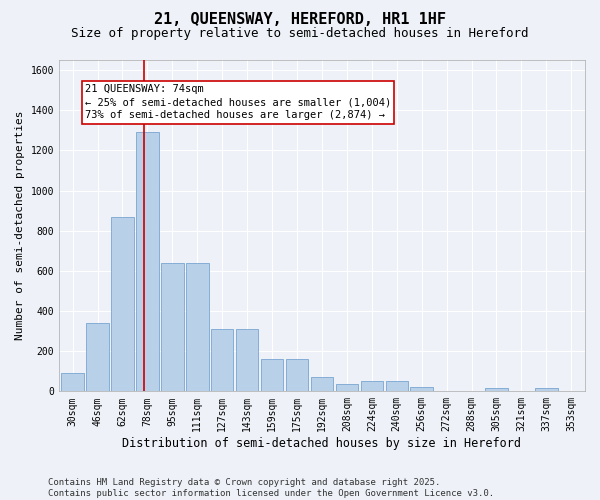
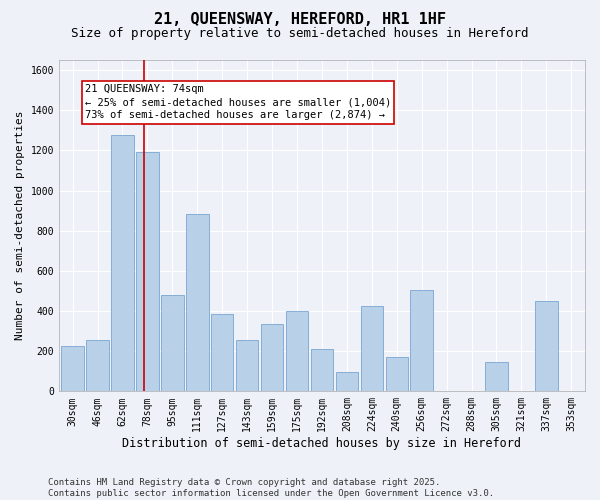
30sqm: 90 -> 225
46sqm: 340 -> 255
62sqm: 870 -> 1275
78sqm: 1290 -> 1190
95sqm: 640 -> 480
111sqm: 640 -> 885
127sqm: 310 -> 385
143sqm: 310 -> 255
159sqm: 160 -> 335
175sqm: 160 -> 400
192sqm: 70 -> 210
208sqm: 35 -> 95
224sqm: 50 -> 425
240sqm: 50 -> 170
256sqm: 20 -> 505
305sqm: 15 -> 145
337sqm: 15 -> 450
